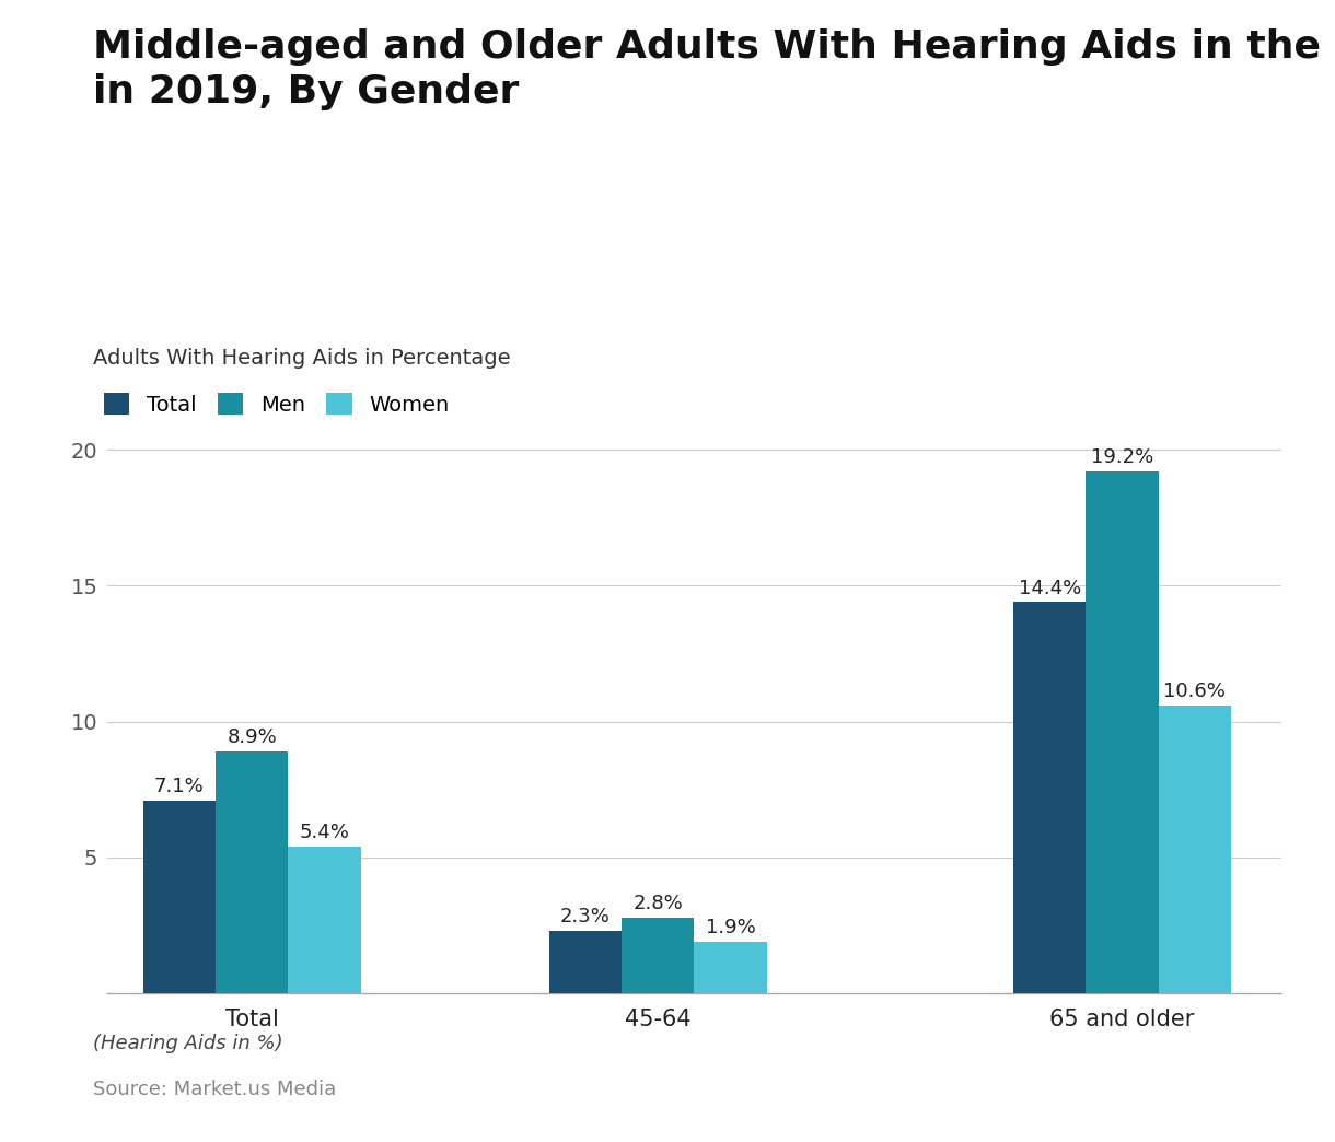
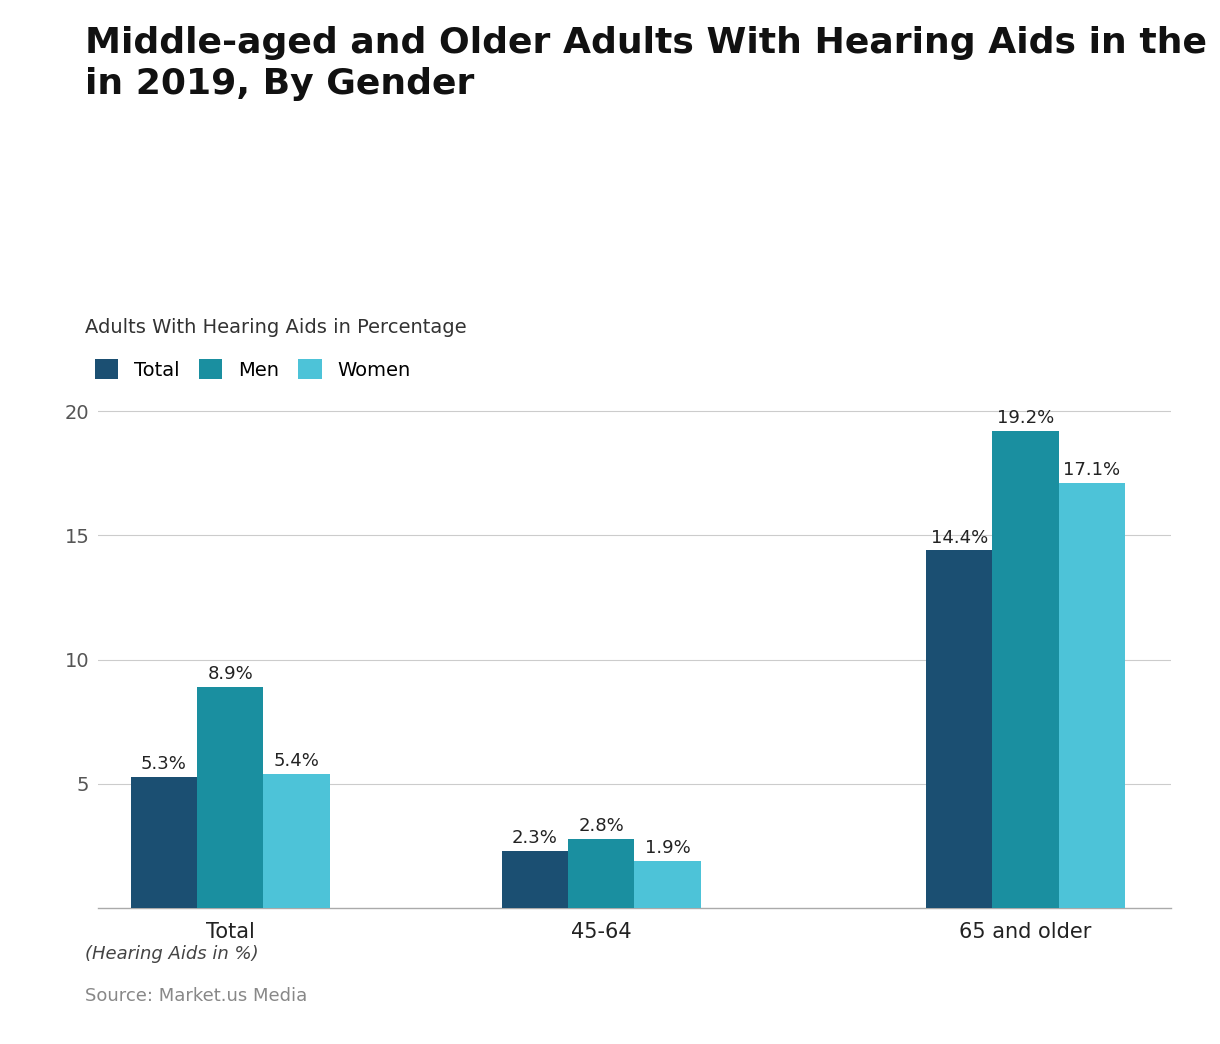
Total/Total: 7.1% -> 5.3%
Women/65 and older: 10.6% -> 17.1%
